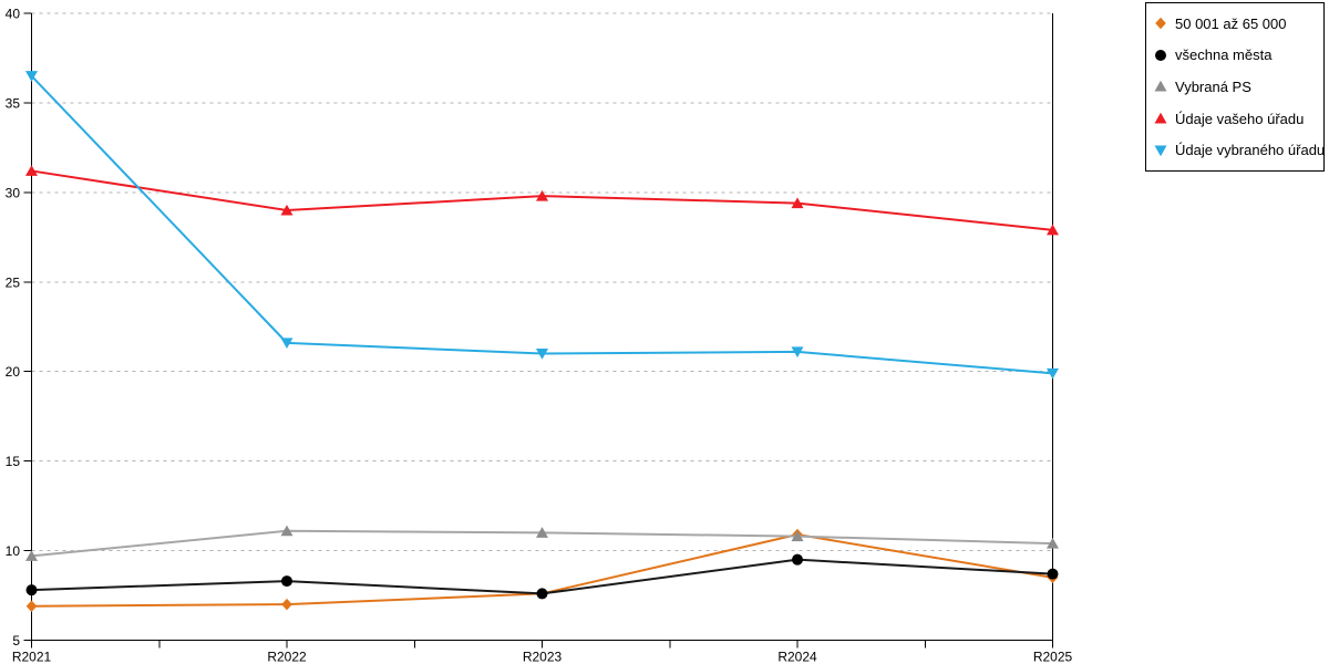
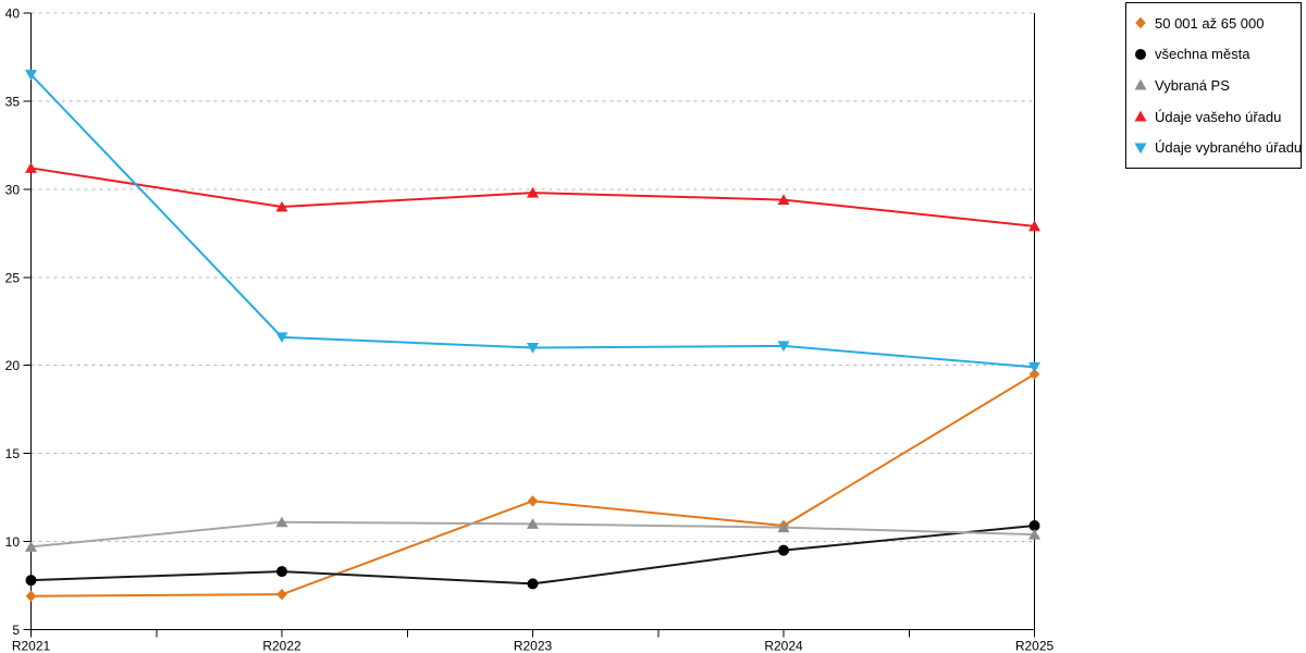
50 001 až 65 000/R2023: 7.6 -> 12.3
50 001 až 65 000/R2025: 8.5 -> 19.5
všechna města/R2025: 8.7 -> 10.9
